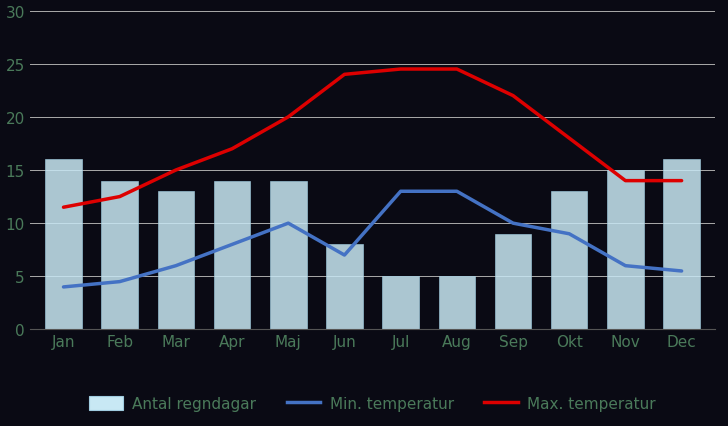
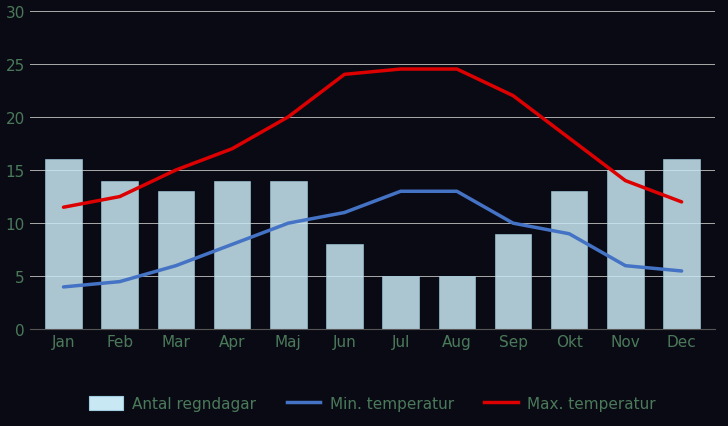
Min. temperatur/Jun: 7.0 -> 11.0
Max. temperatur/Dec: 14.0 -> 12.0
